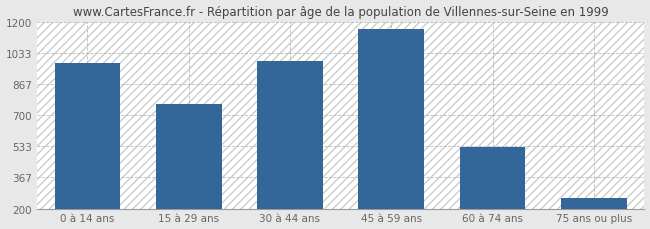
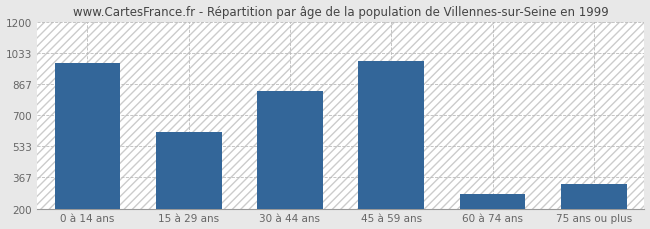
15 à 29 ans: 760 -> 610
30 à 44 ans: 990 -> 830
45 à 59 ans: 1160 -> 990
60 à 74 ans: 530 -> 280
75 ans ou plus: 260 -> 330
